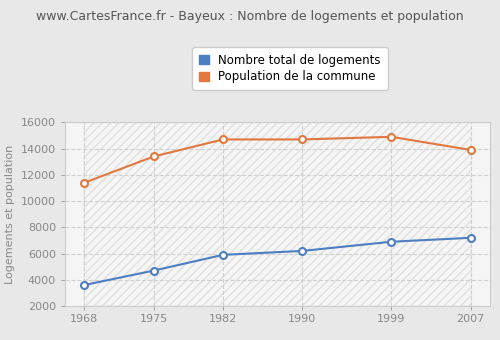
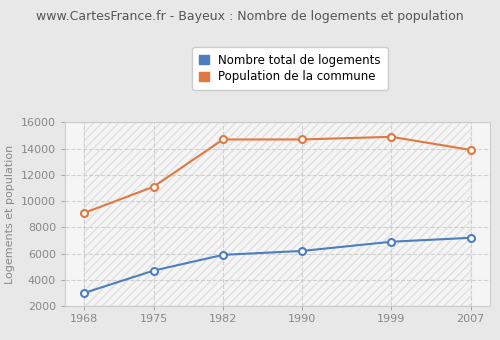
Nombre total de logements/1968: 3600 -> 3000
Population de la commune/1968: 11400 -> 9100
Population de la commune/1975: 13400 -> 11100
